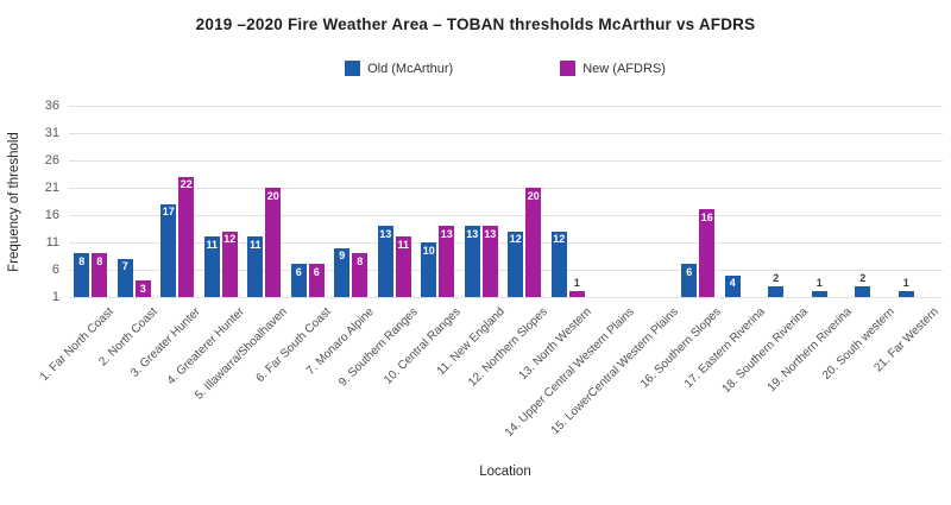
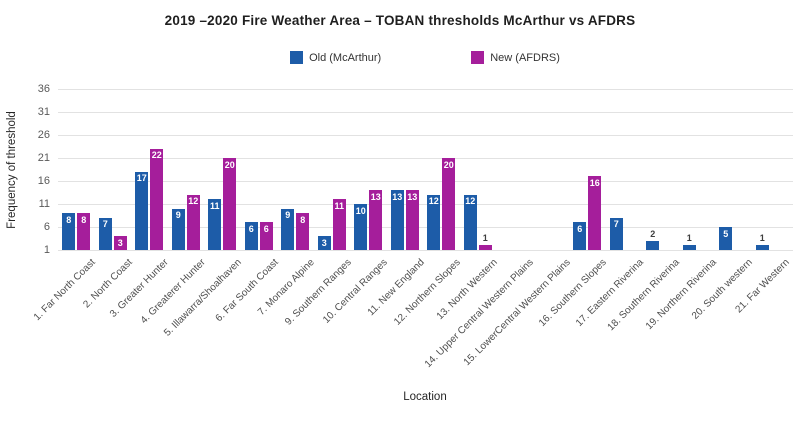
Old (McArthur)/4. Greaterer Hunter: 11 -> 9
Old (McArthur)/9. Southern Ranges: 13 -> 3
Old (McArthur)/17. Eastern Riverina: 4 -> 7
Old (McArthur)/20. South western: 2 -> 5
